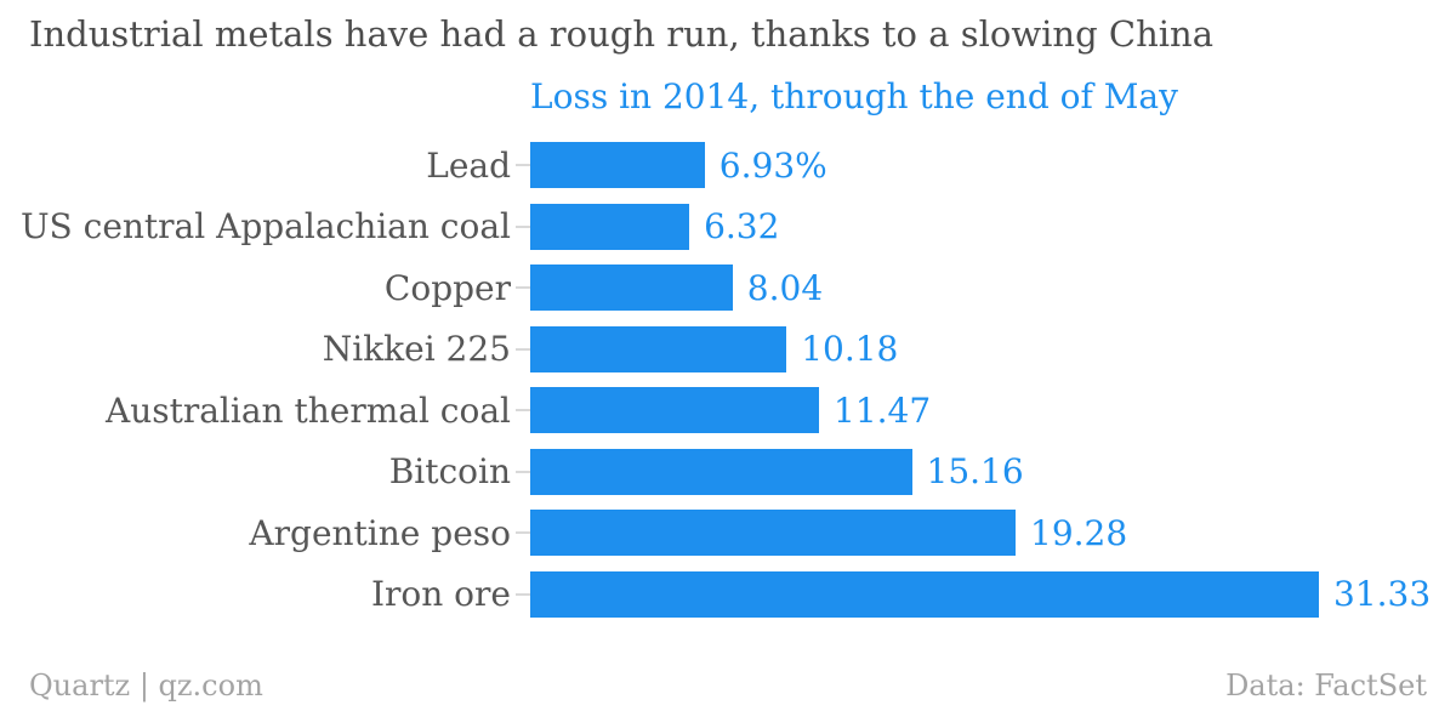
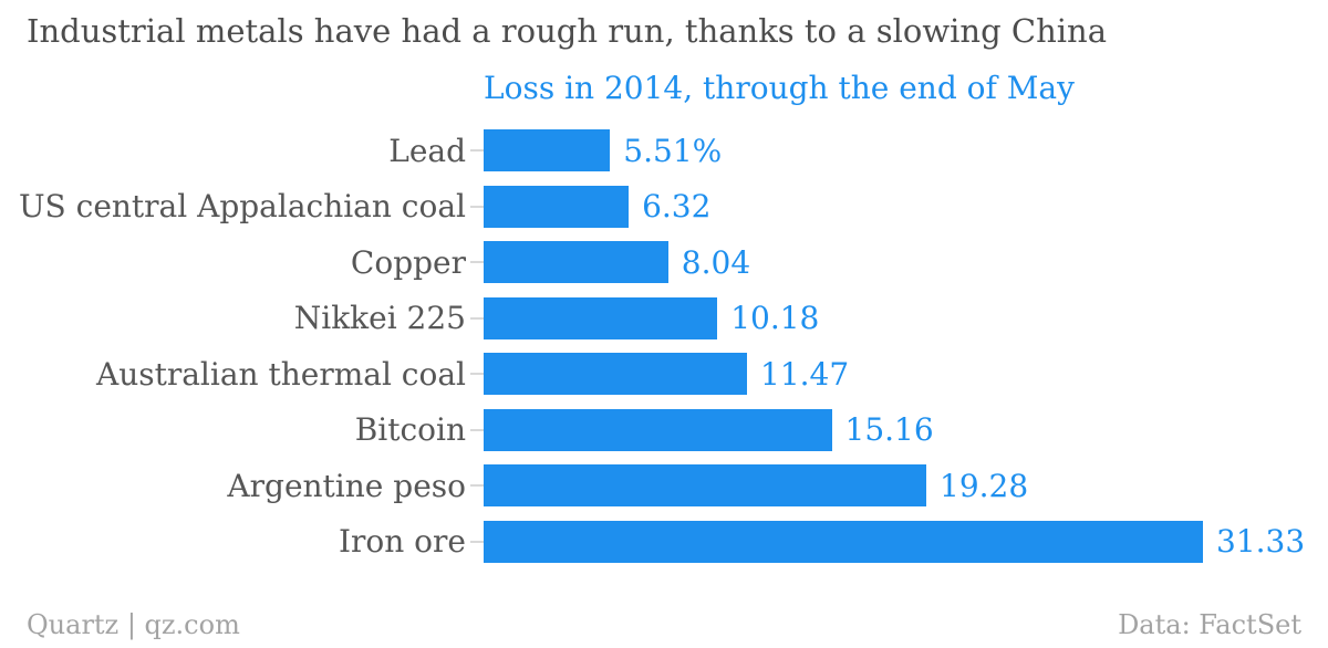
Lead: 6.93% -> 5.51%
